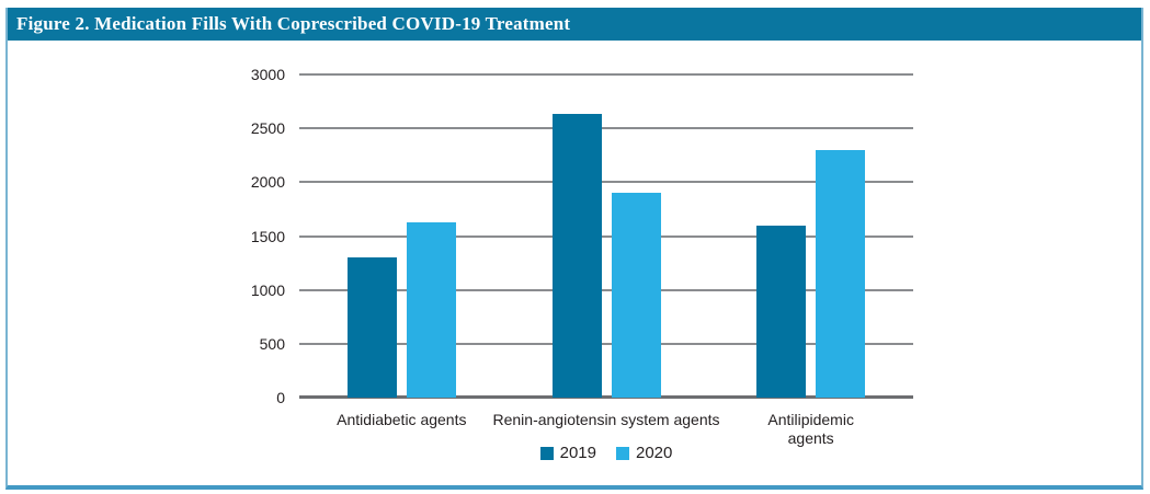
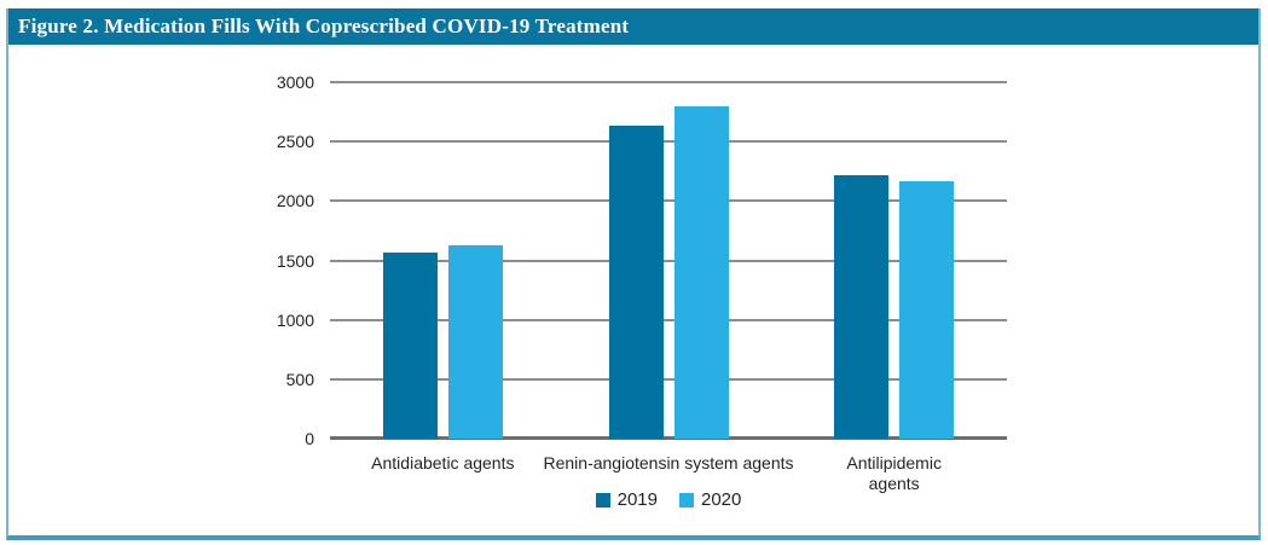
2019/Antidiabetic agents: 1300 -> 1600
2020/Renin-angiotensin system agents: 1900 -> 2800
2019/Antilipidemic agents: 1600 -> 2200
2020/Antilipidemic agents: 2300 -> 2200
